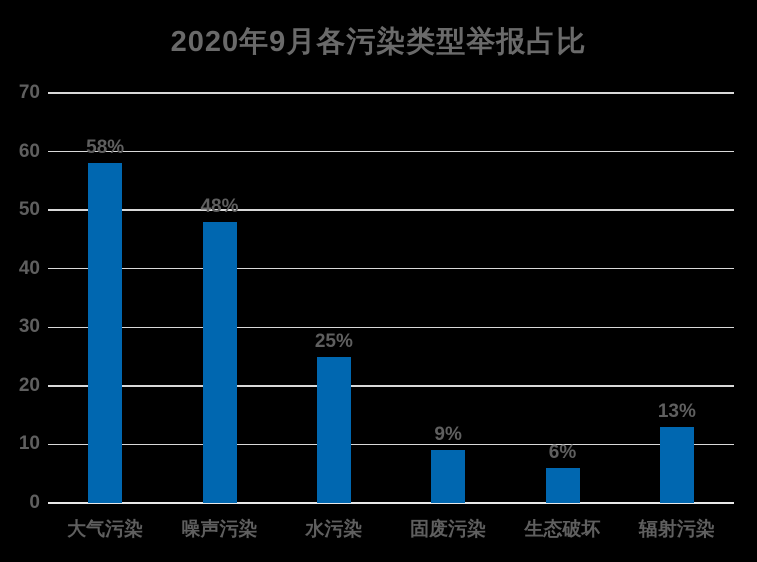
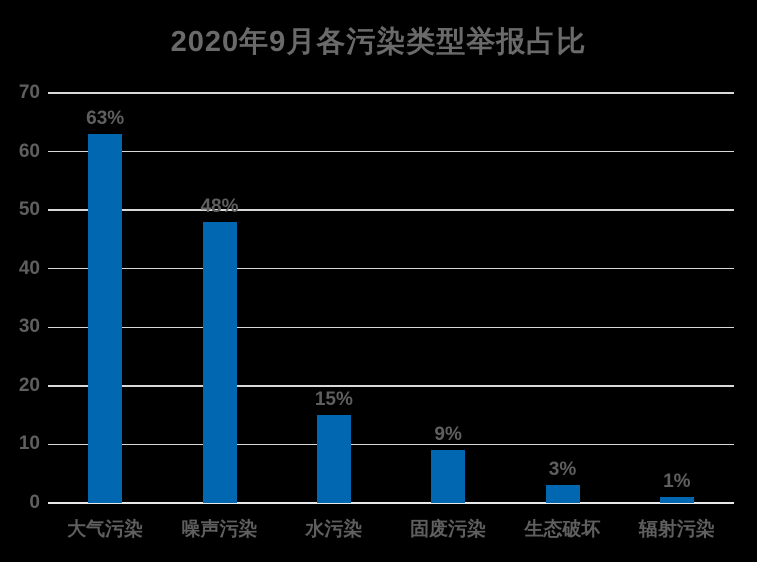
大气污染: 58% -> 63%
水污染: 25% -> 15%
生态破坏: 6% -> 3%
辐射污染: 13% -> 1%
